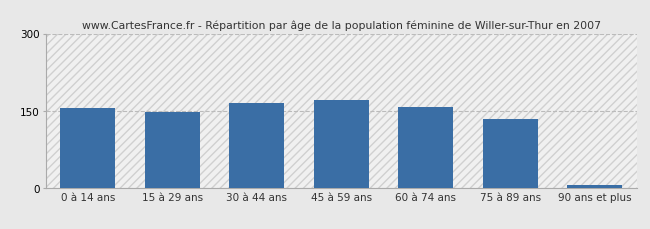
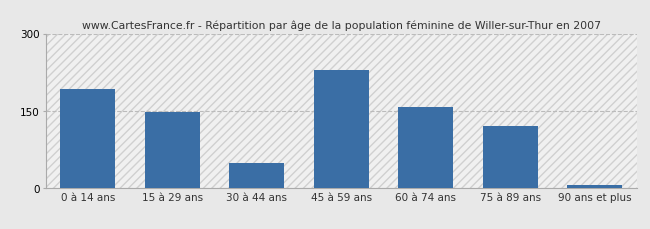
0 à 14 ans: 155 -> 192
30 à 44 ans: 165 -> 48
45 à 59 ans: 170 -> 228
75 à 89 ans: 133 -> 120
